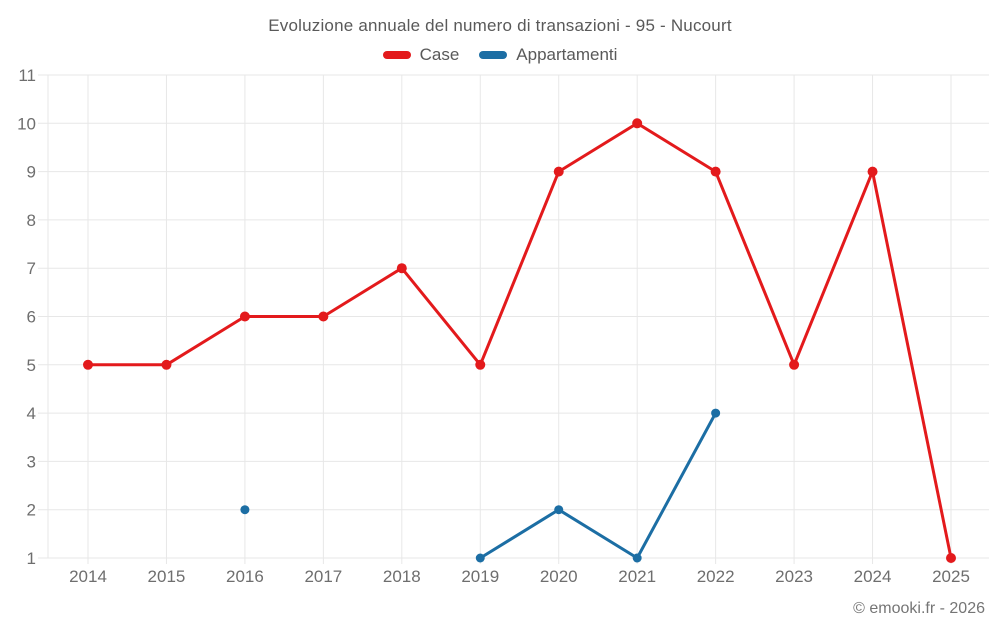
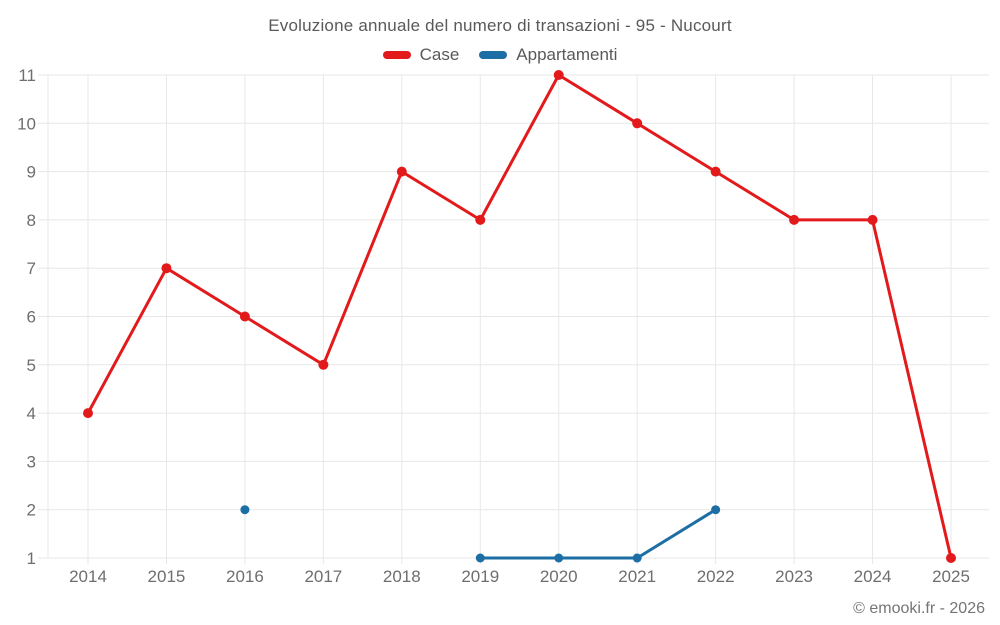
Case/2014: 5 -> 4
Case/2015: 5 -> 7
Case/2017: 6 -> 5
Case/2018: 7 -> 9
Case/2019: 5 -> 8
Case/2020: 9 -> 11
Appartamenti/2020: 2 -> 1
Appartamenti/2022: 4 -> 2
Case/2023: 5 -> 8
Case/2024: 9 -> 8
